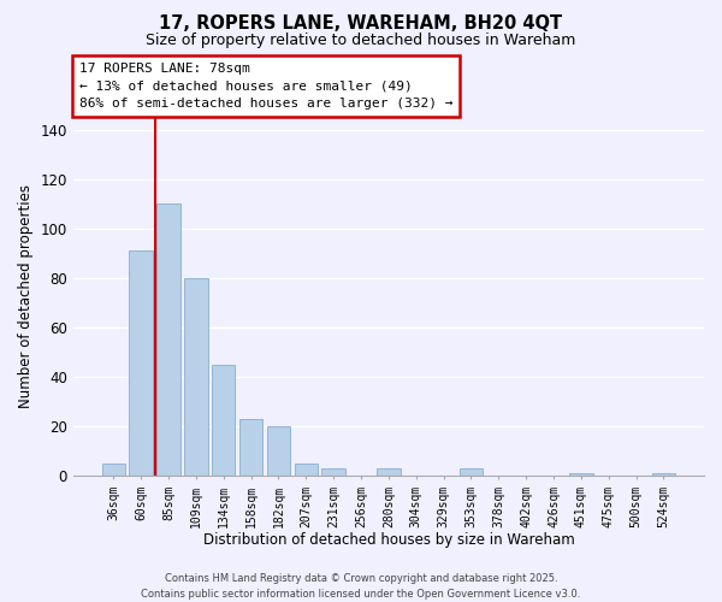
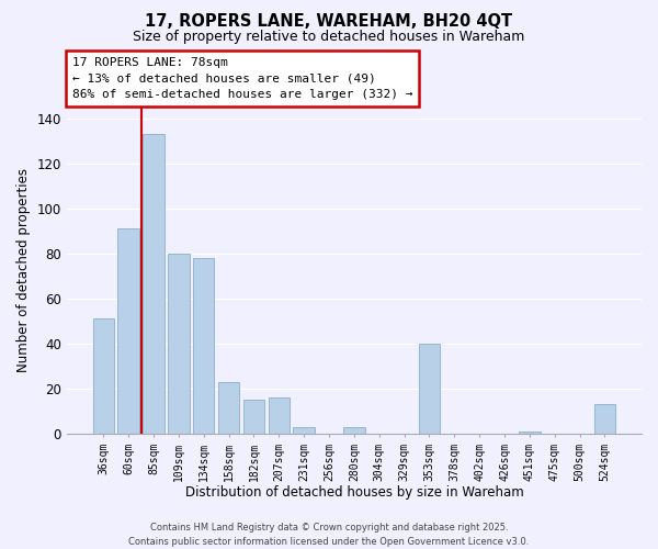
36sqm: 5 -> 51
85sqm: 110 -> 133
134sqm: 45 -> 78
182sqm: 20 -> 15
207sqm: 5 -> 16
353sqm: 3 -> 40
524sqm: 1 -> 13
